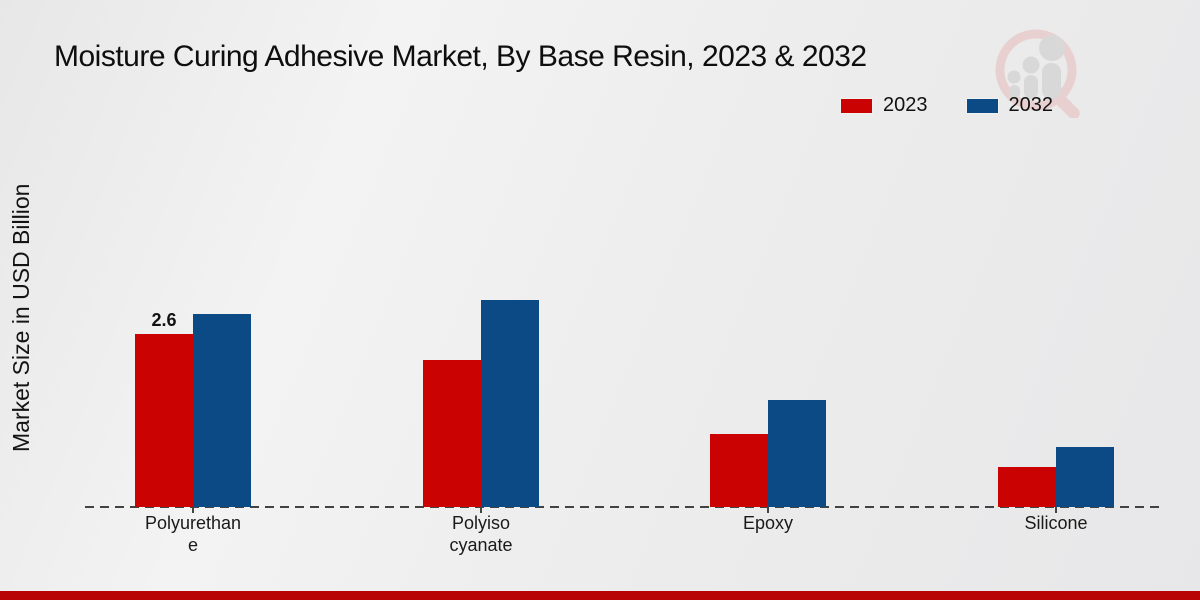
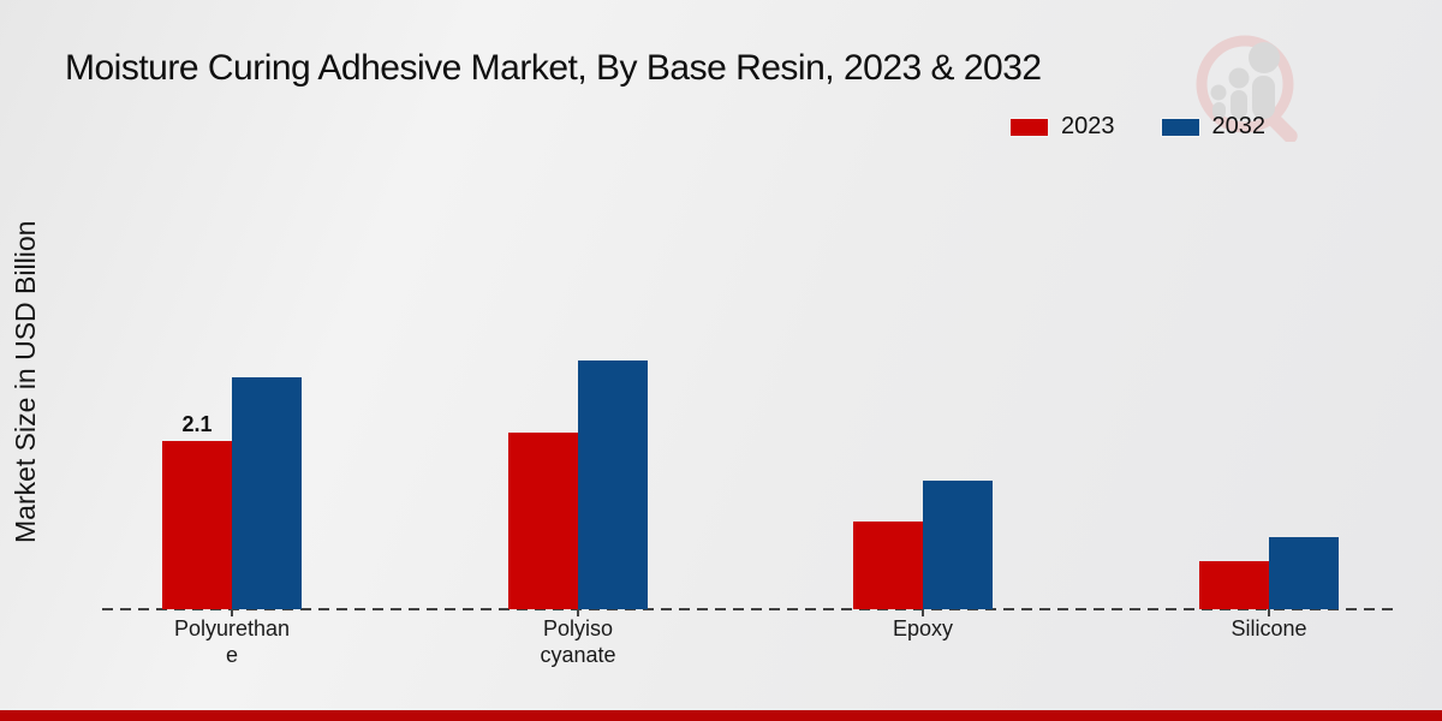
2023/Polyurethane: 2.6 -> 2.1
